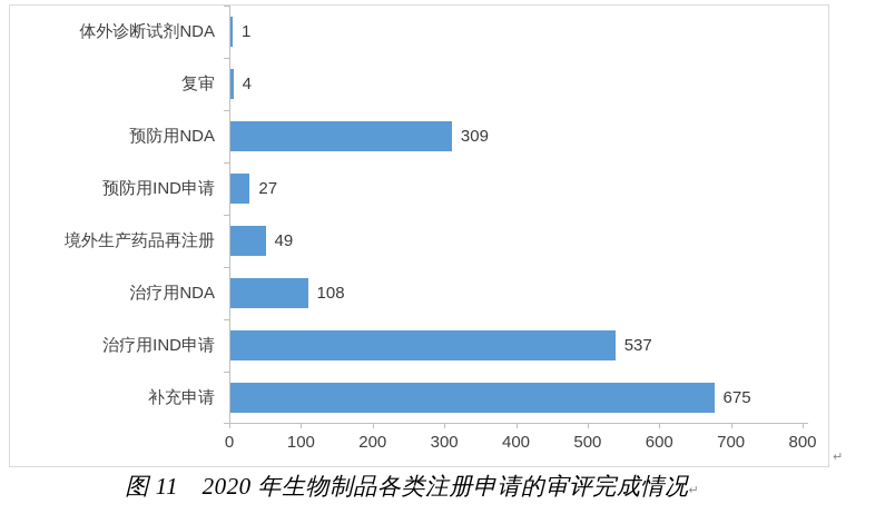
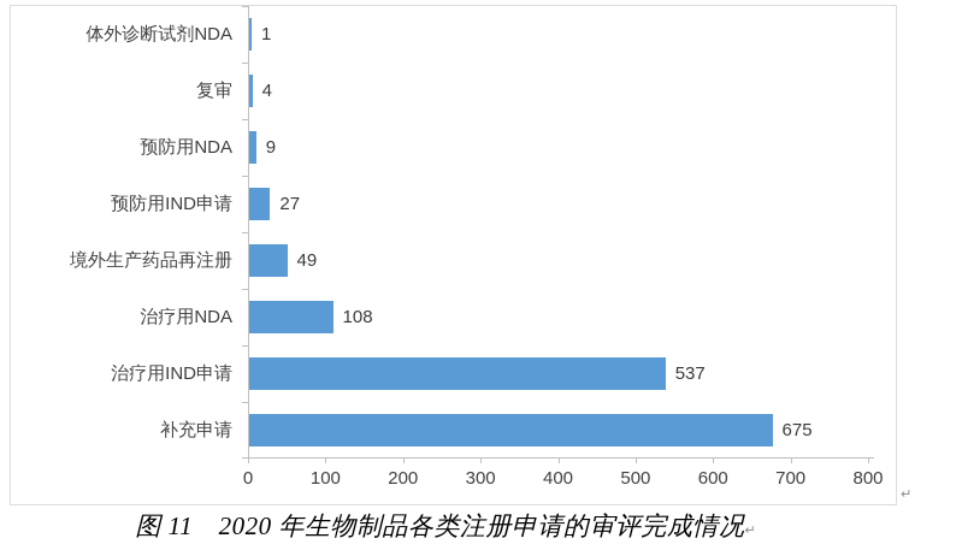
预防用NDA: 309 -> 9
